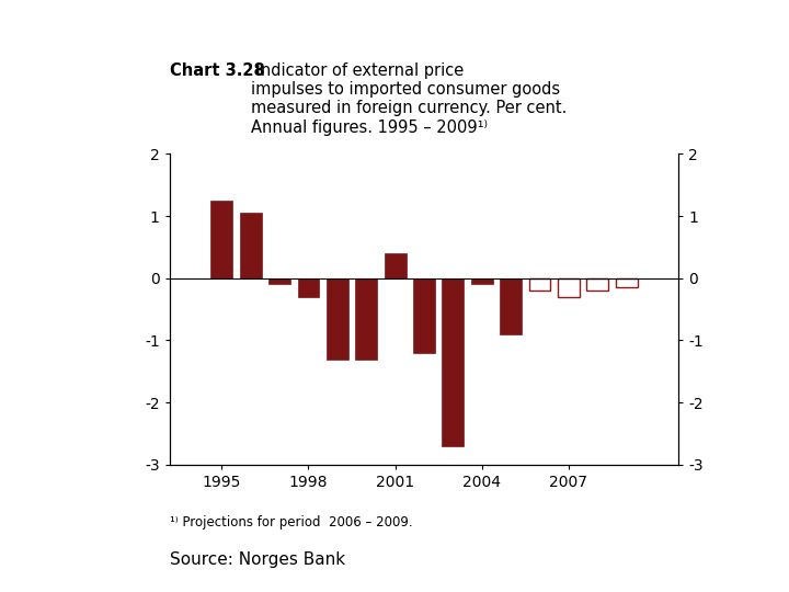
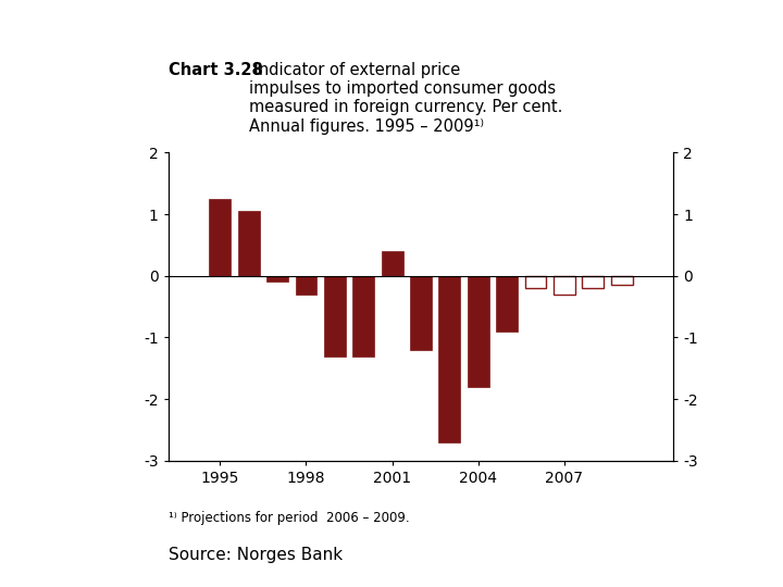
2004: -0.10 -> -1.80
